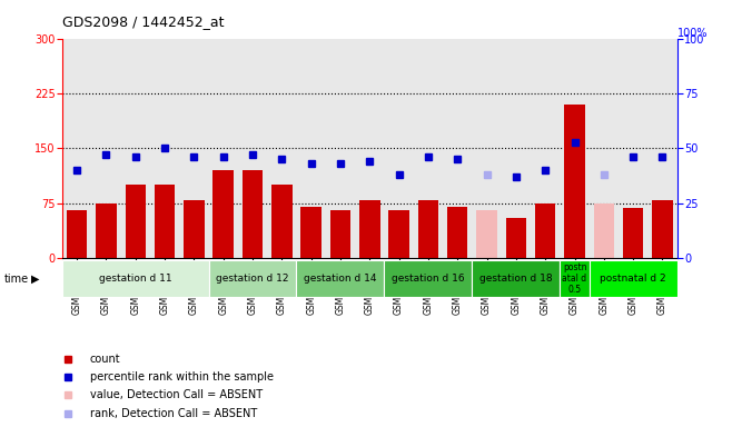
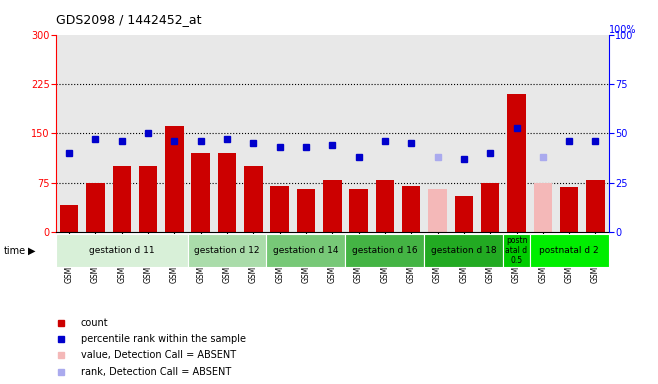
GSM108562: 65 -> 42
GSM108566: 80 -> 162
